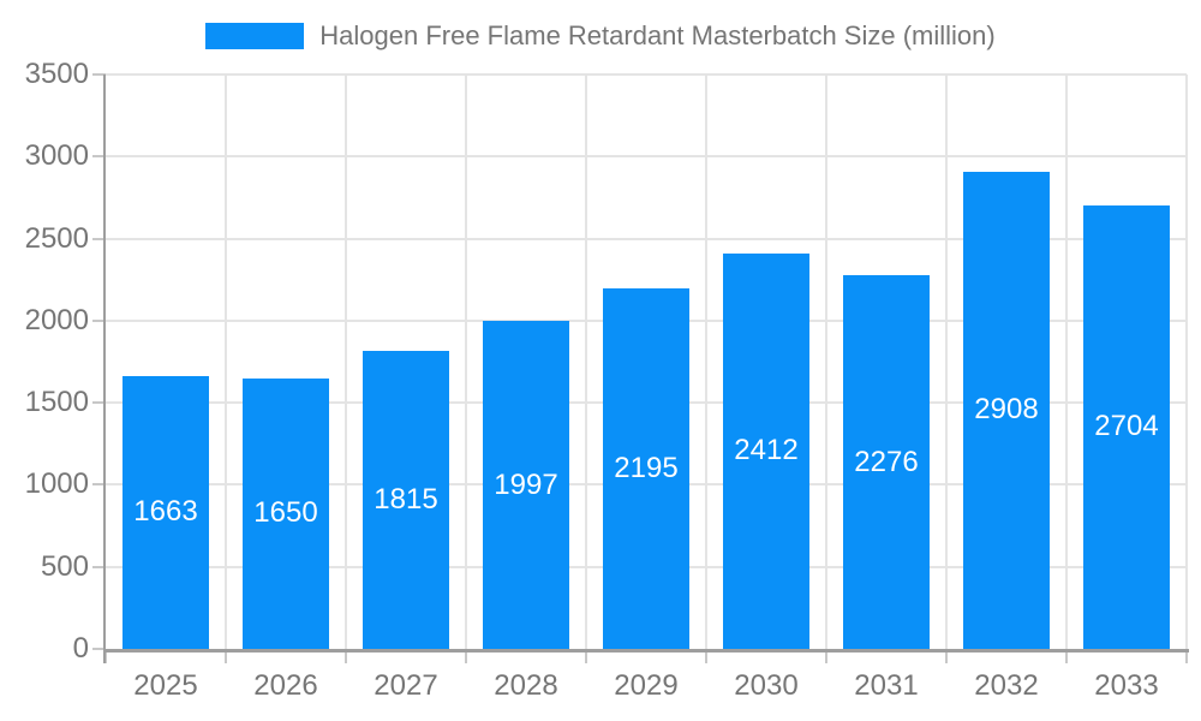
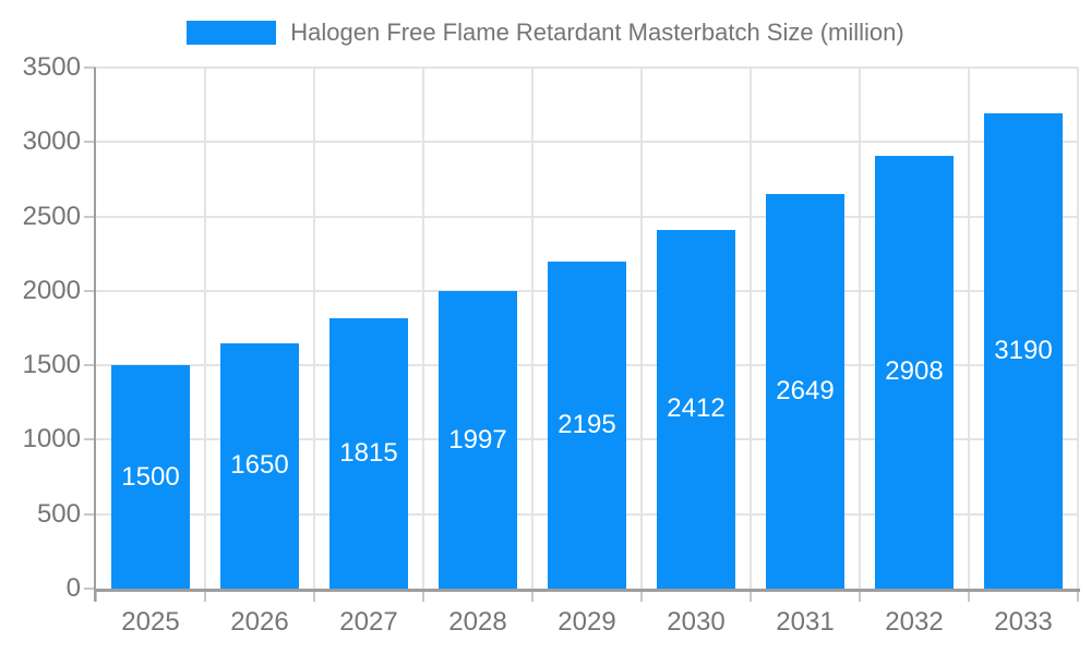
2025: 1663 -> 1500
2031: 2276 -> 2649
2033: 2704 -> 3190
